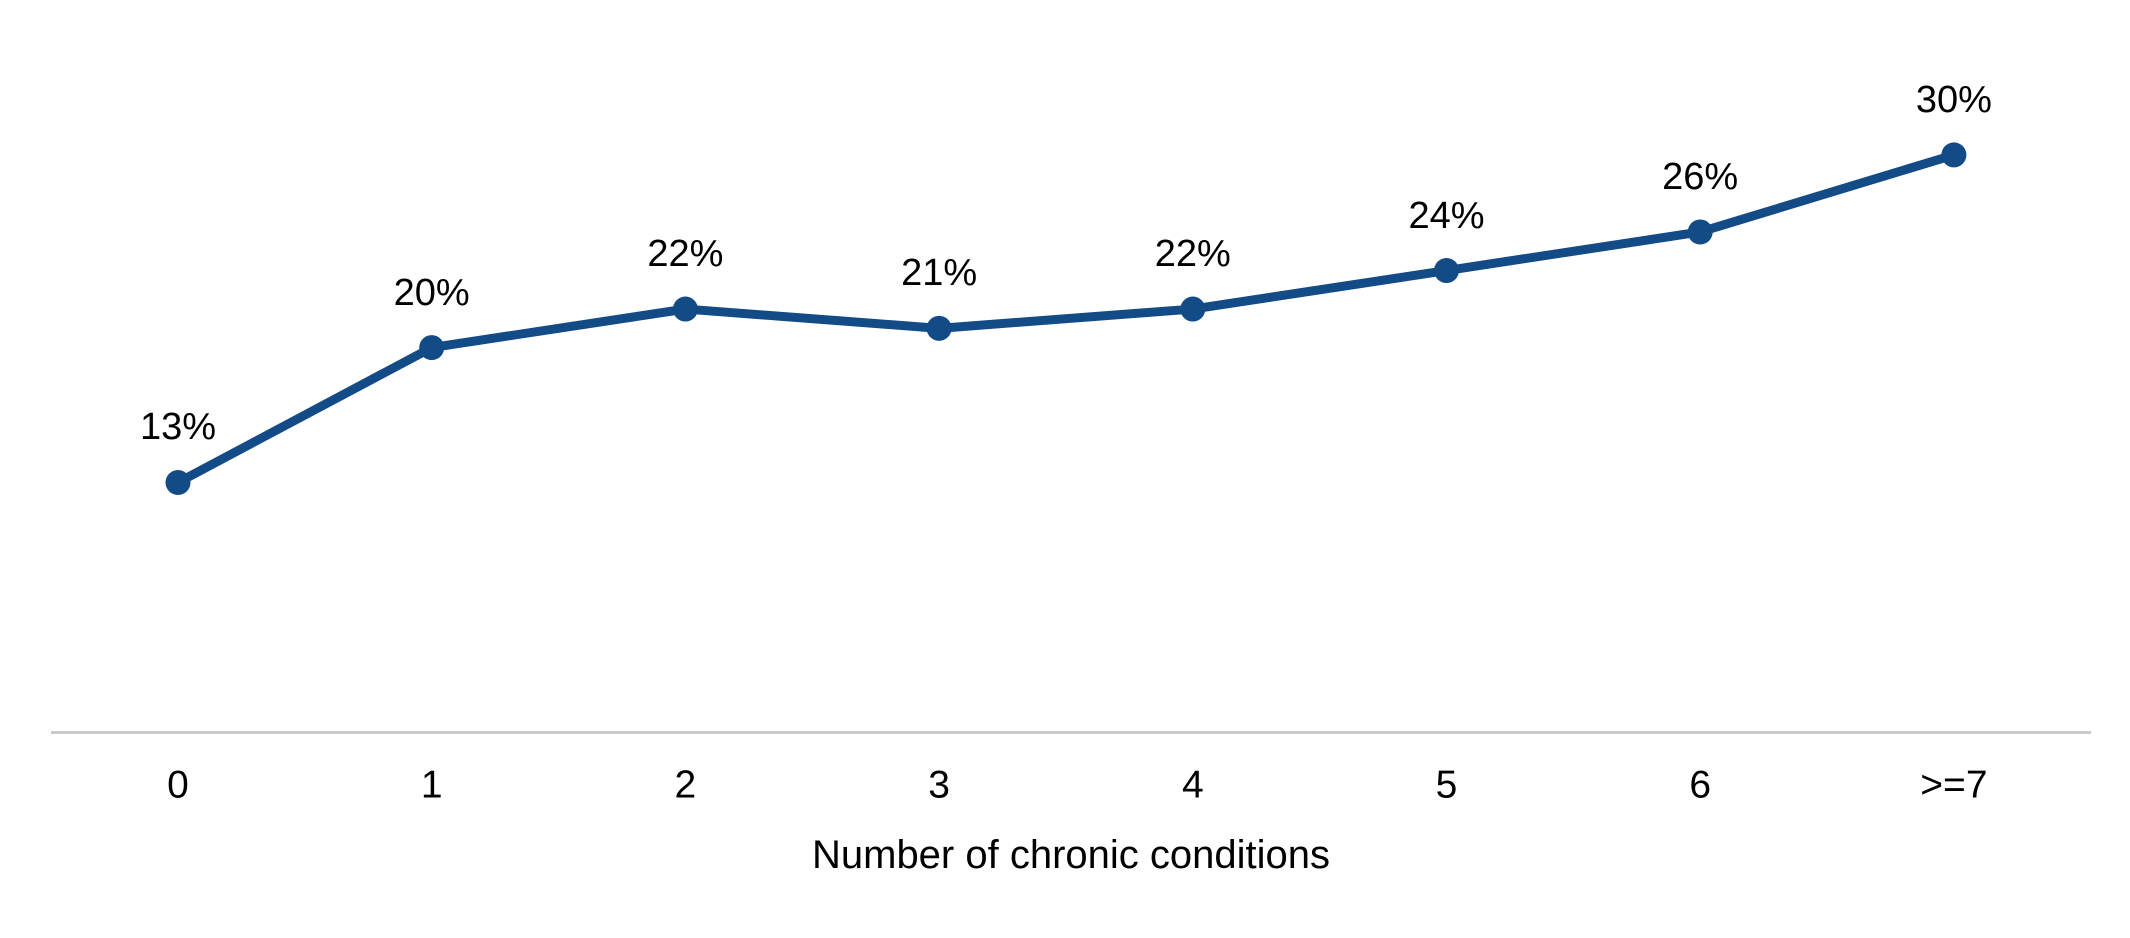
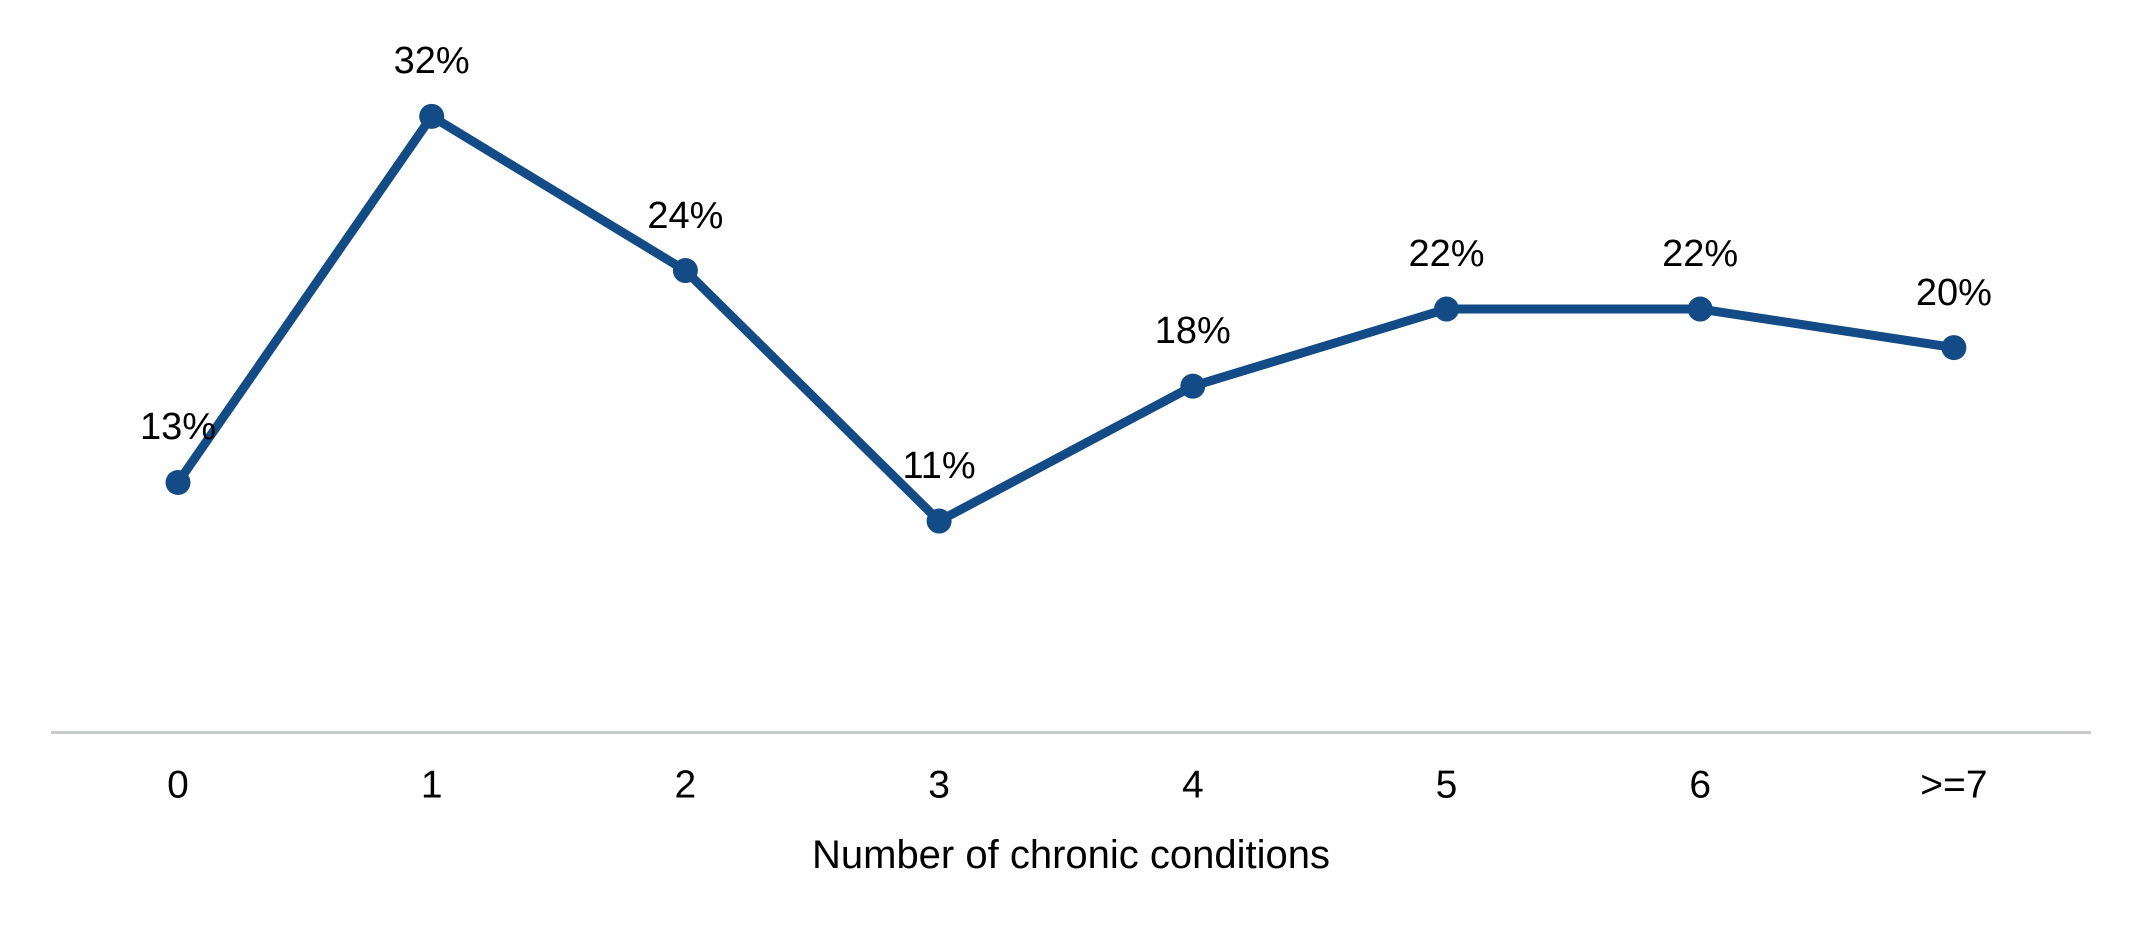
1: 20% -> 32%
2: 22% -> 24%
3: 21% -> 11%
4: 22% -> 18%
5: 24% -> 22%
6: 26% -> 22%
>=7: 30% -> 20%
